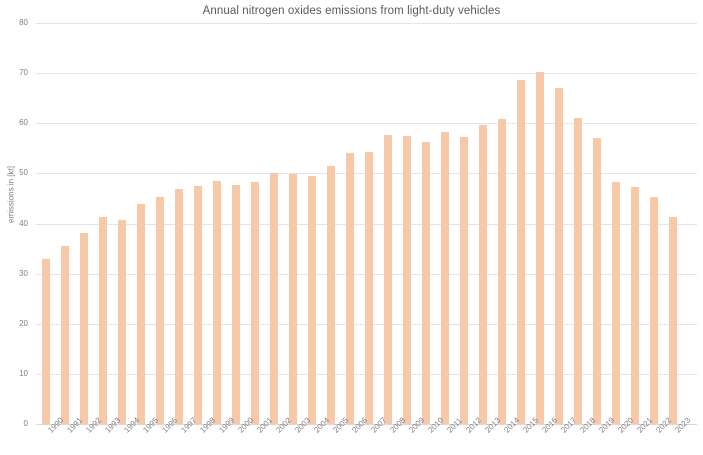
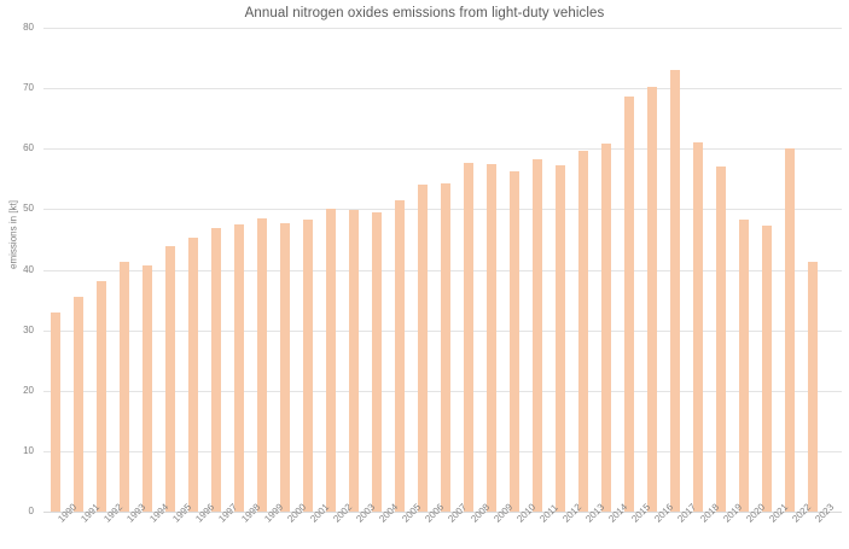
2017: 67 -> 73
2022: 45 -> 60
